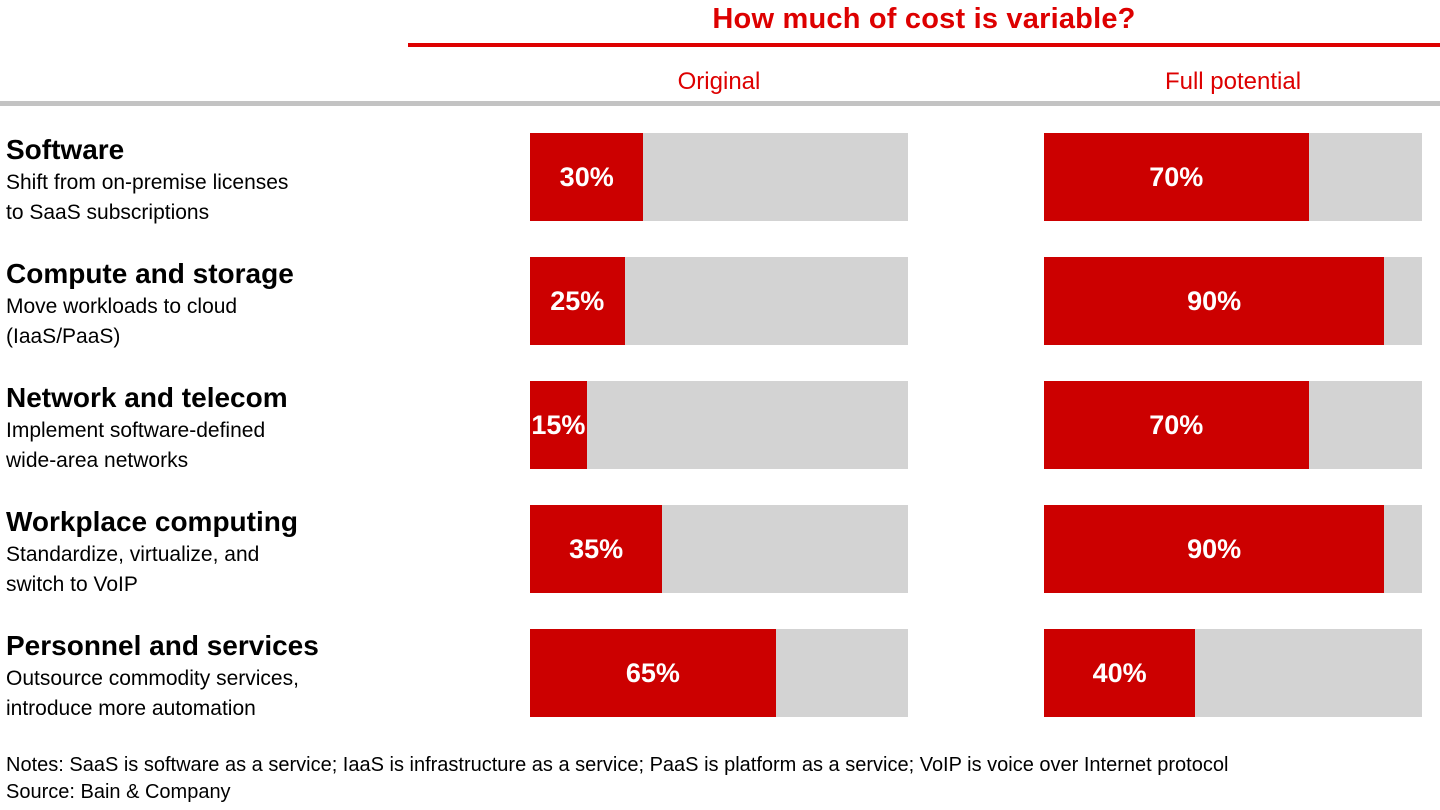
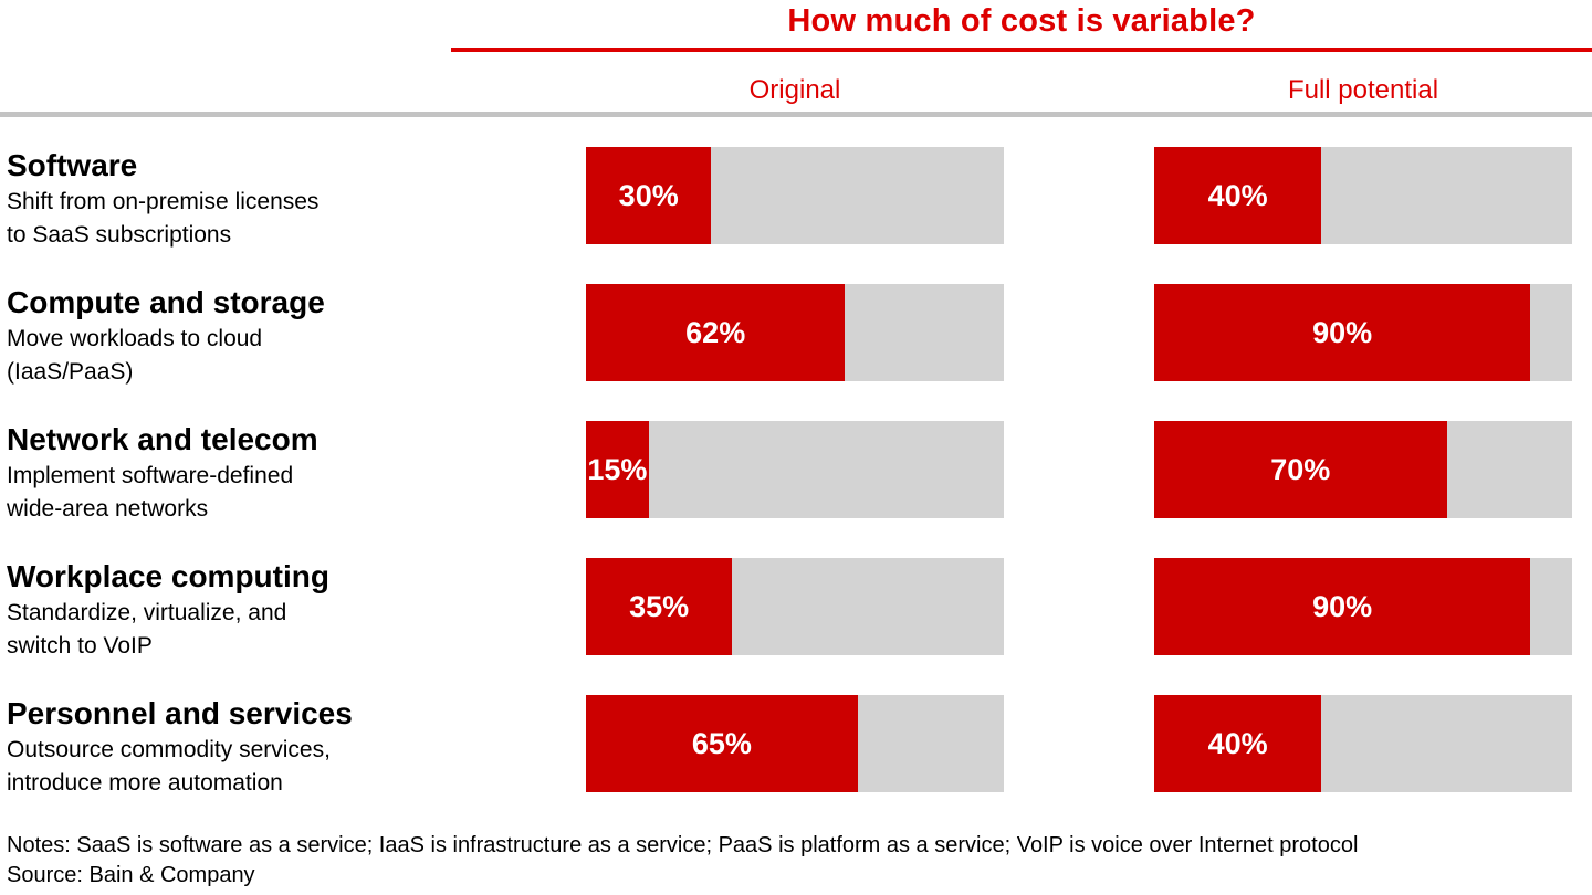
Full potential/Software: 70% -> 40%
Original/Compute and storage: 25% -> 62%
